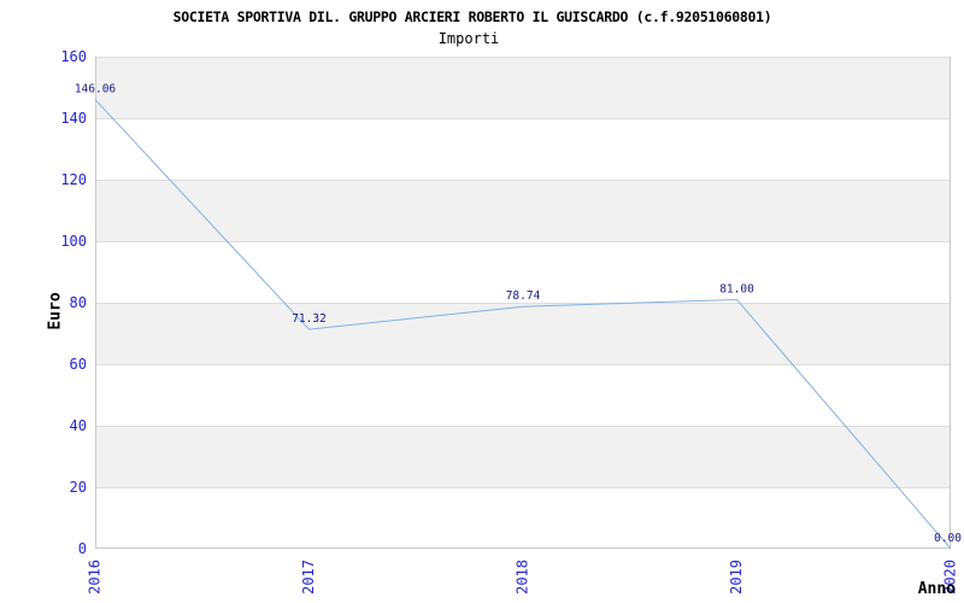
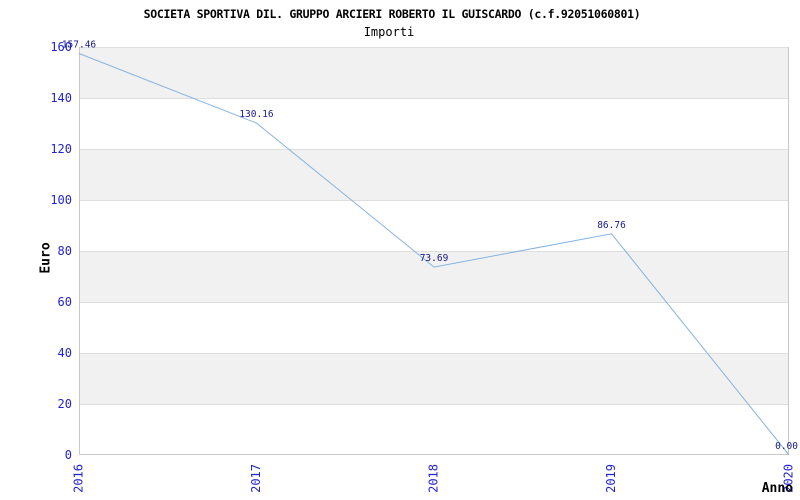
2016: 146.06 -> 157.46
2017: 71.32 -> 130.16
2018: 78.74 -> 73.69
2019: 81.00 -> 86.76
